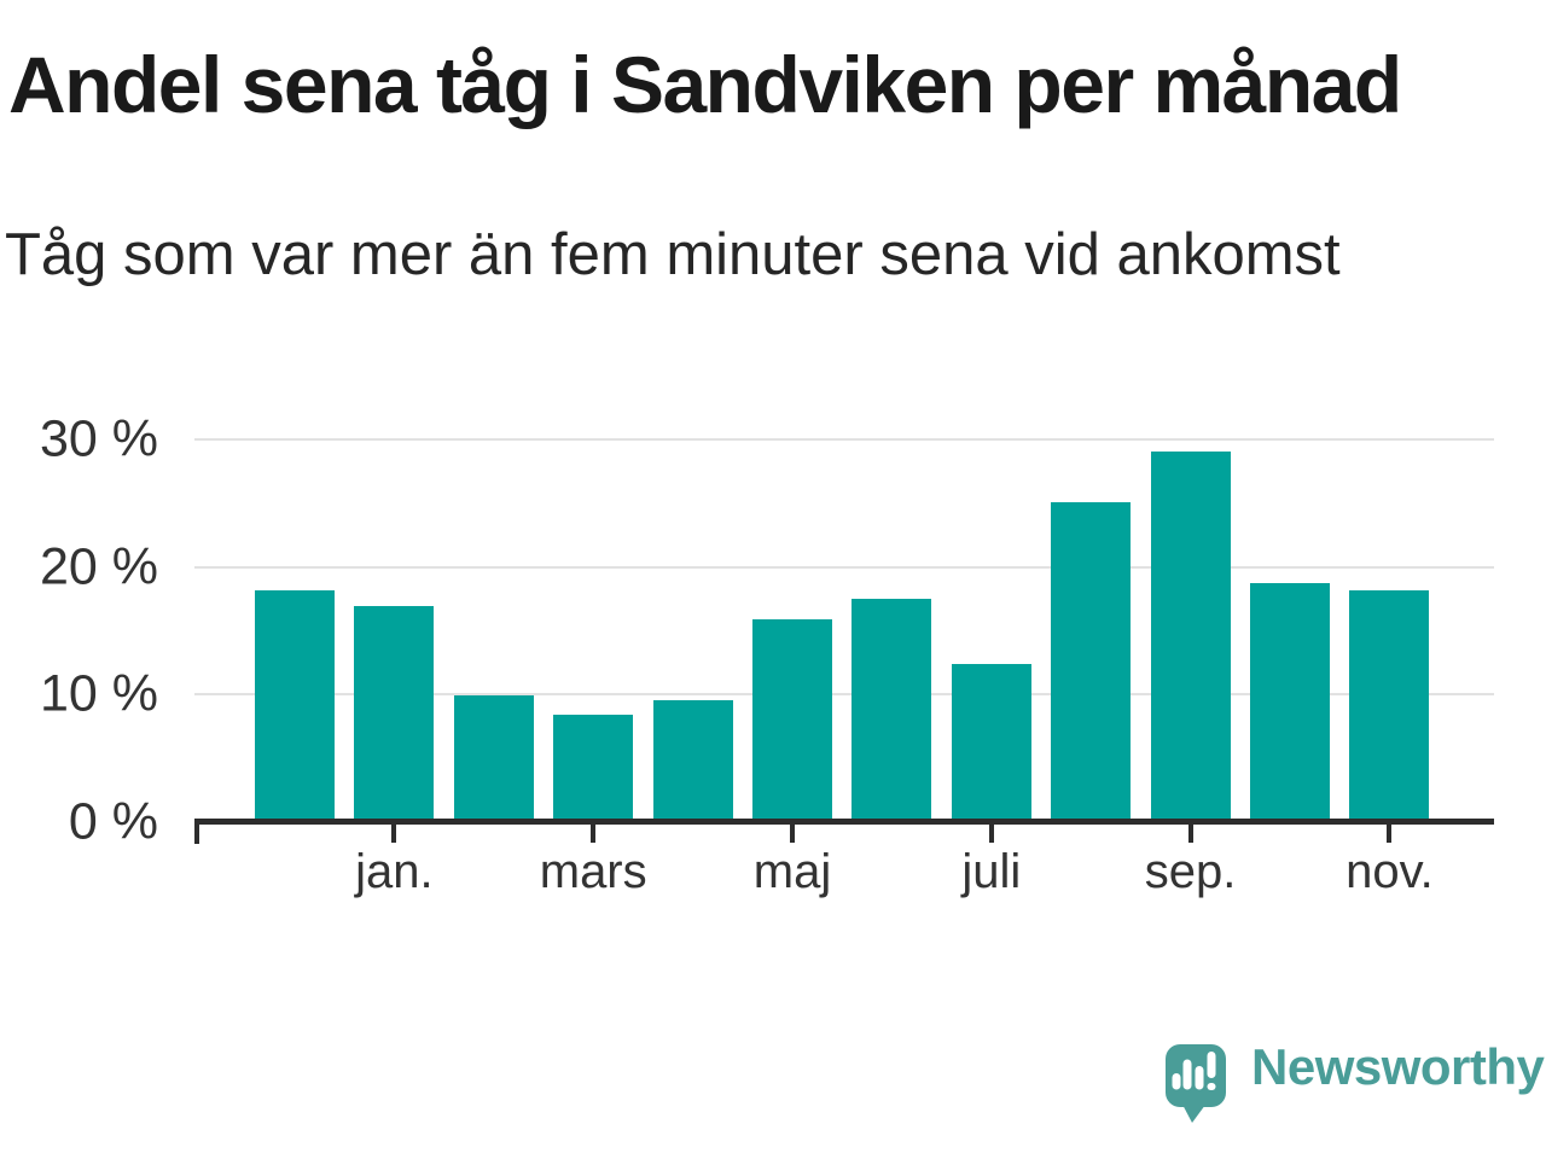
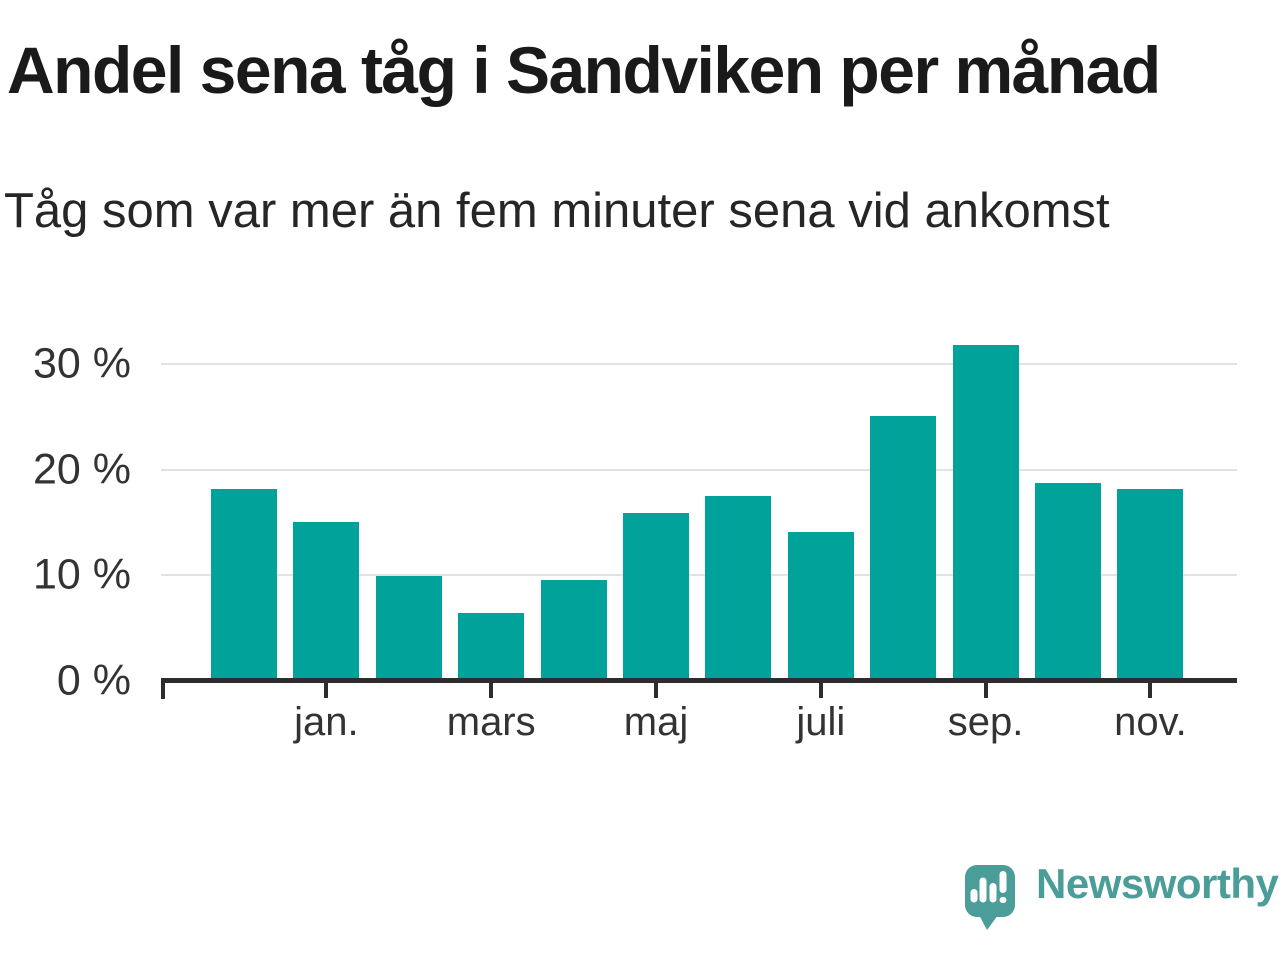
jan.: 16.8% -> 14.9%
mars: 8.2% -> 6.3%
juli: 12.2% -> 13.9%
sep.: 28.9% -> 31.7%
